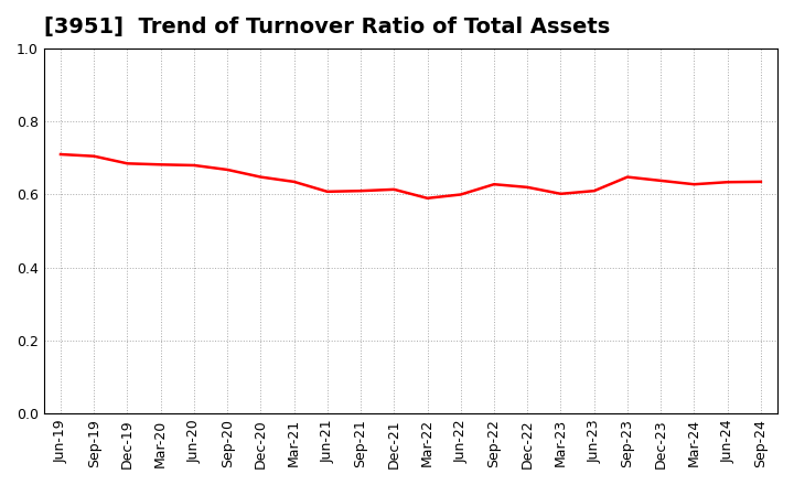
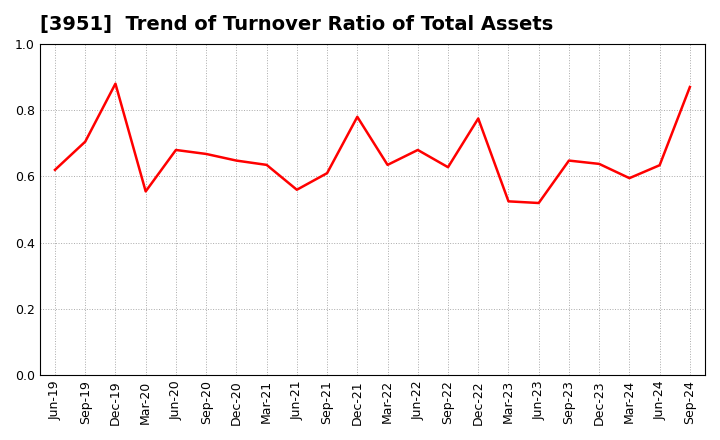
Jun-19: 0.710 -> 0.620
Dec-19: 0.685 -> 0.880
Mar-20: 0.682 -> 0.555
Jun-21: 0.608 -> 0.560
Dec-21: 0.614 -> 0.780
Mar-22: 0.590 -> 0.635
Jun-22: 0.600 -> 0.680
Dec-22: 0.620 -> 0.775
Mar-23: 0.602 -> 0.525
Jun-23: 0.610 -> 0.520
Mar-24: 0.628 -> 0.595
Sep-24: 0.635 -> 0.870
